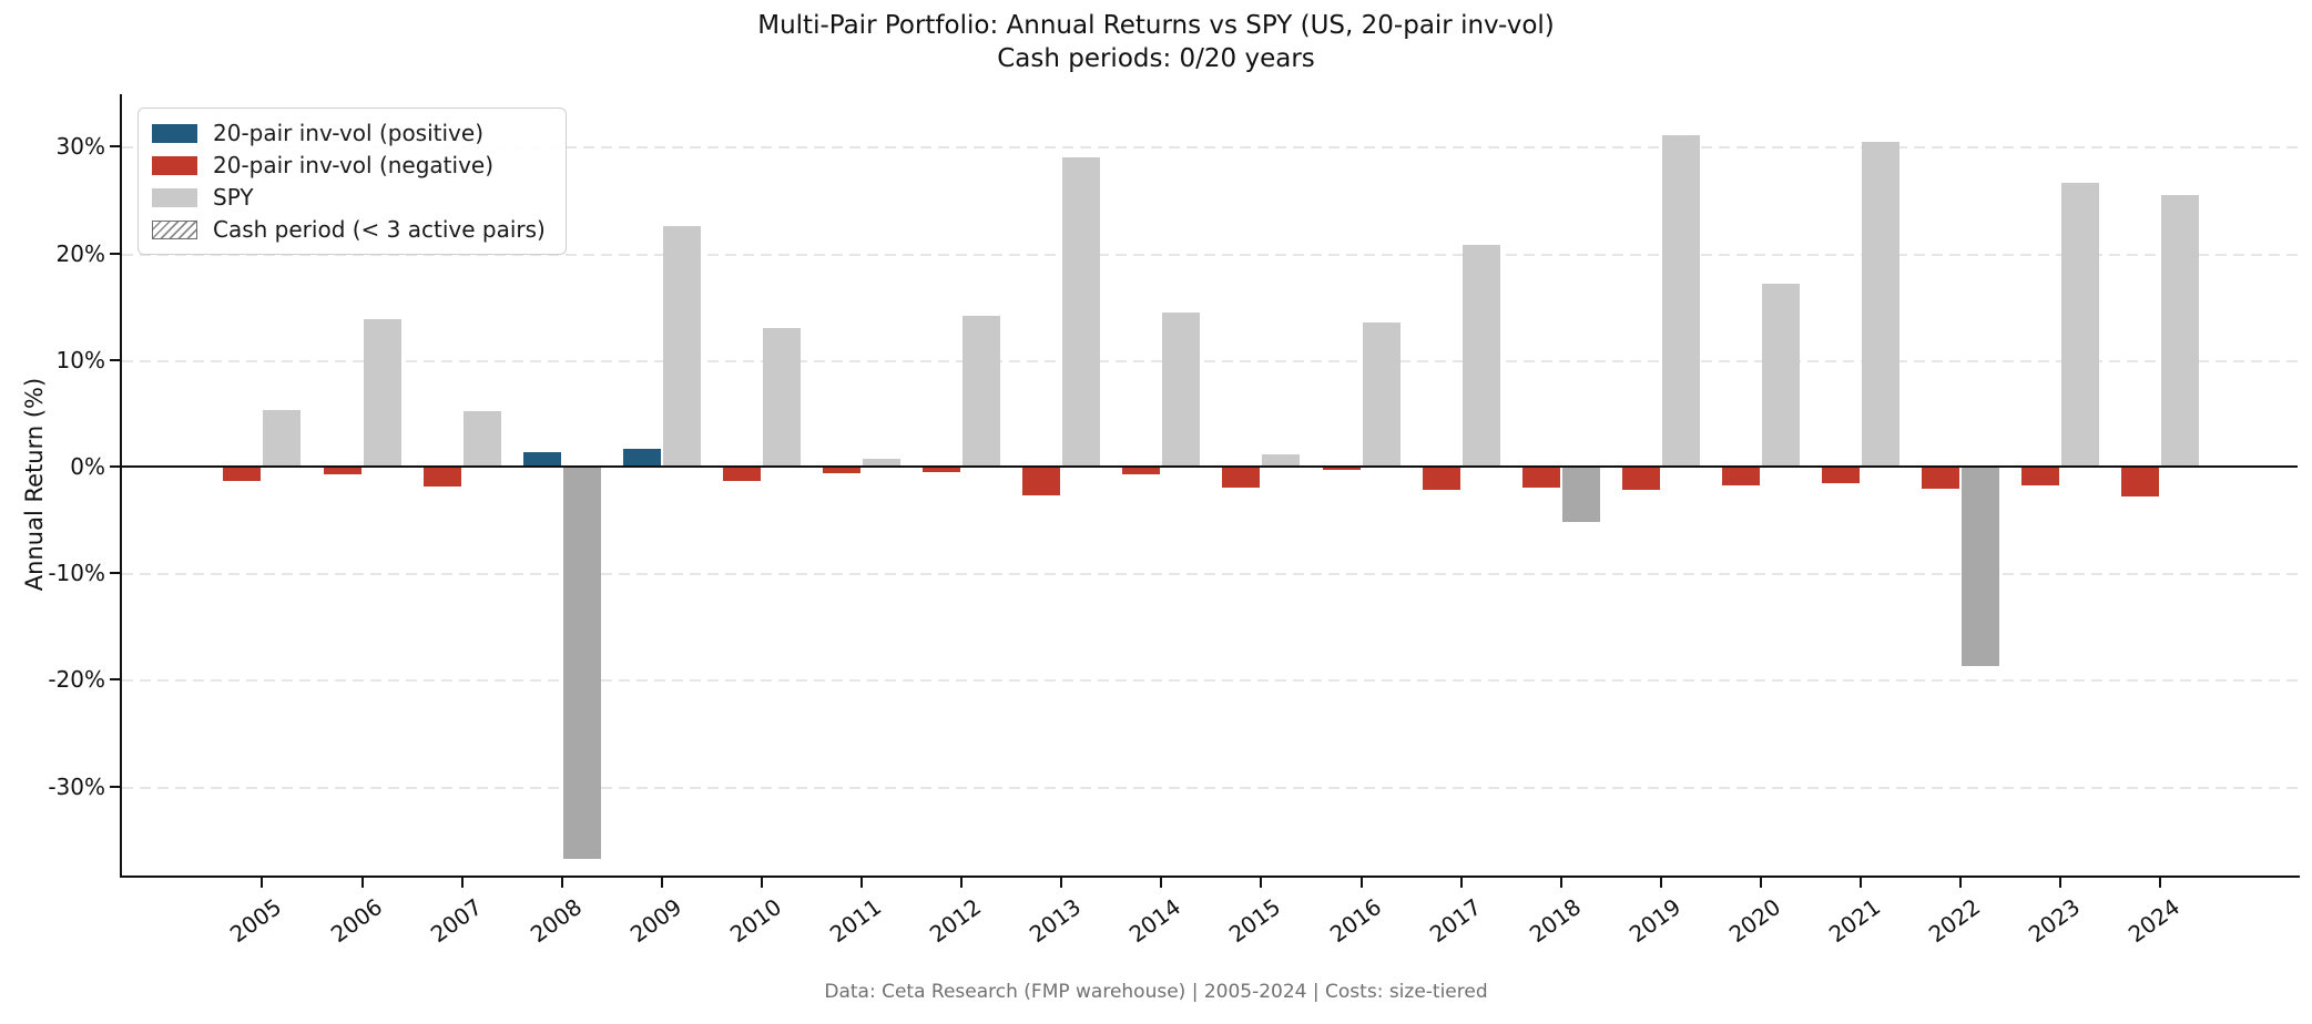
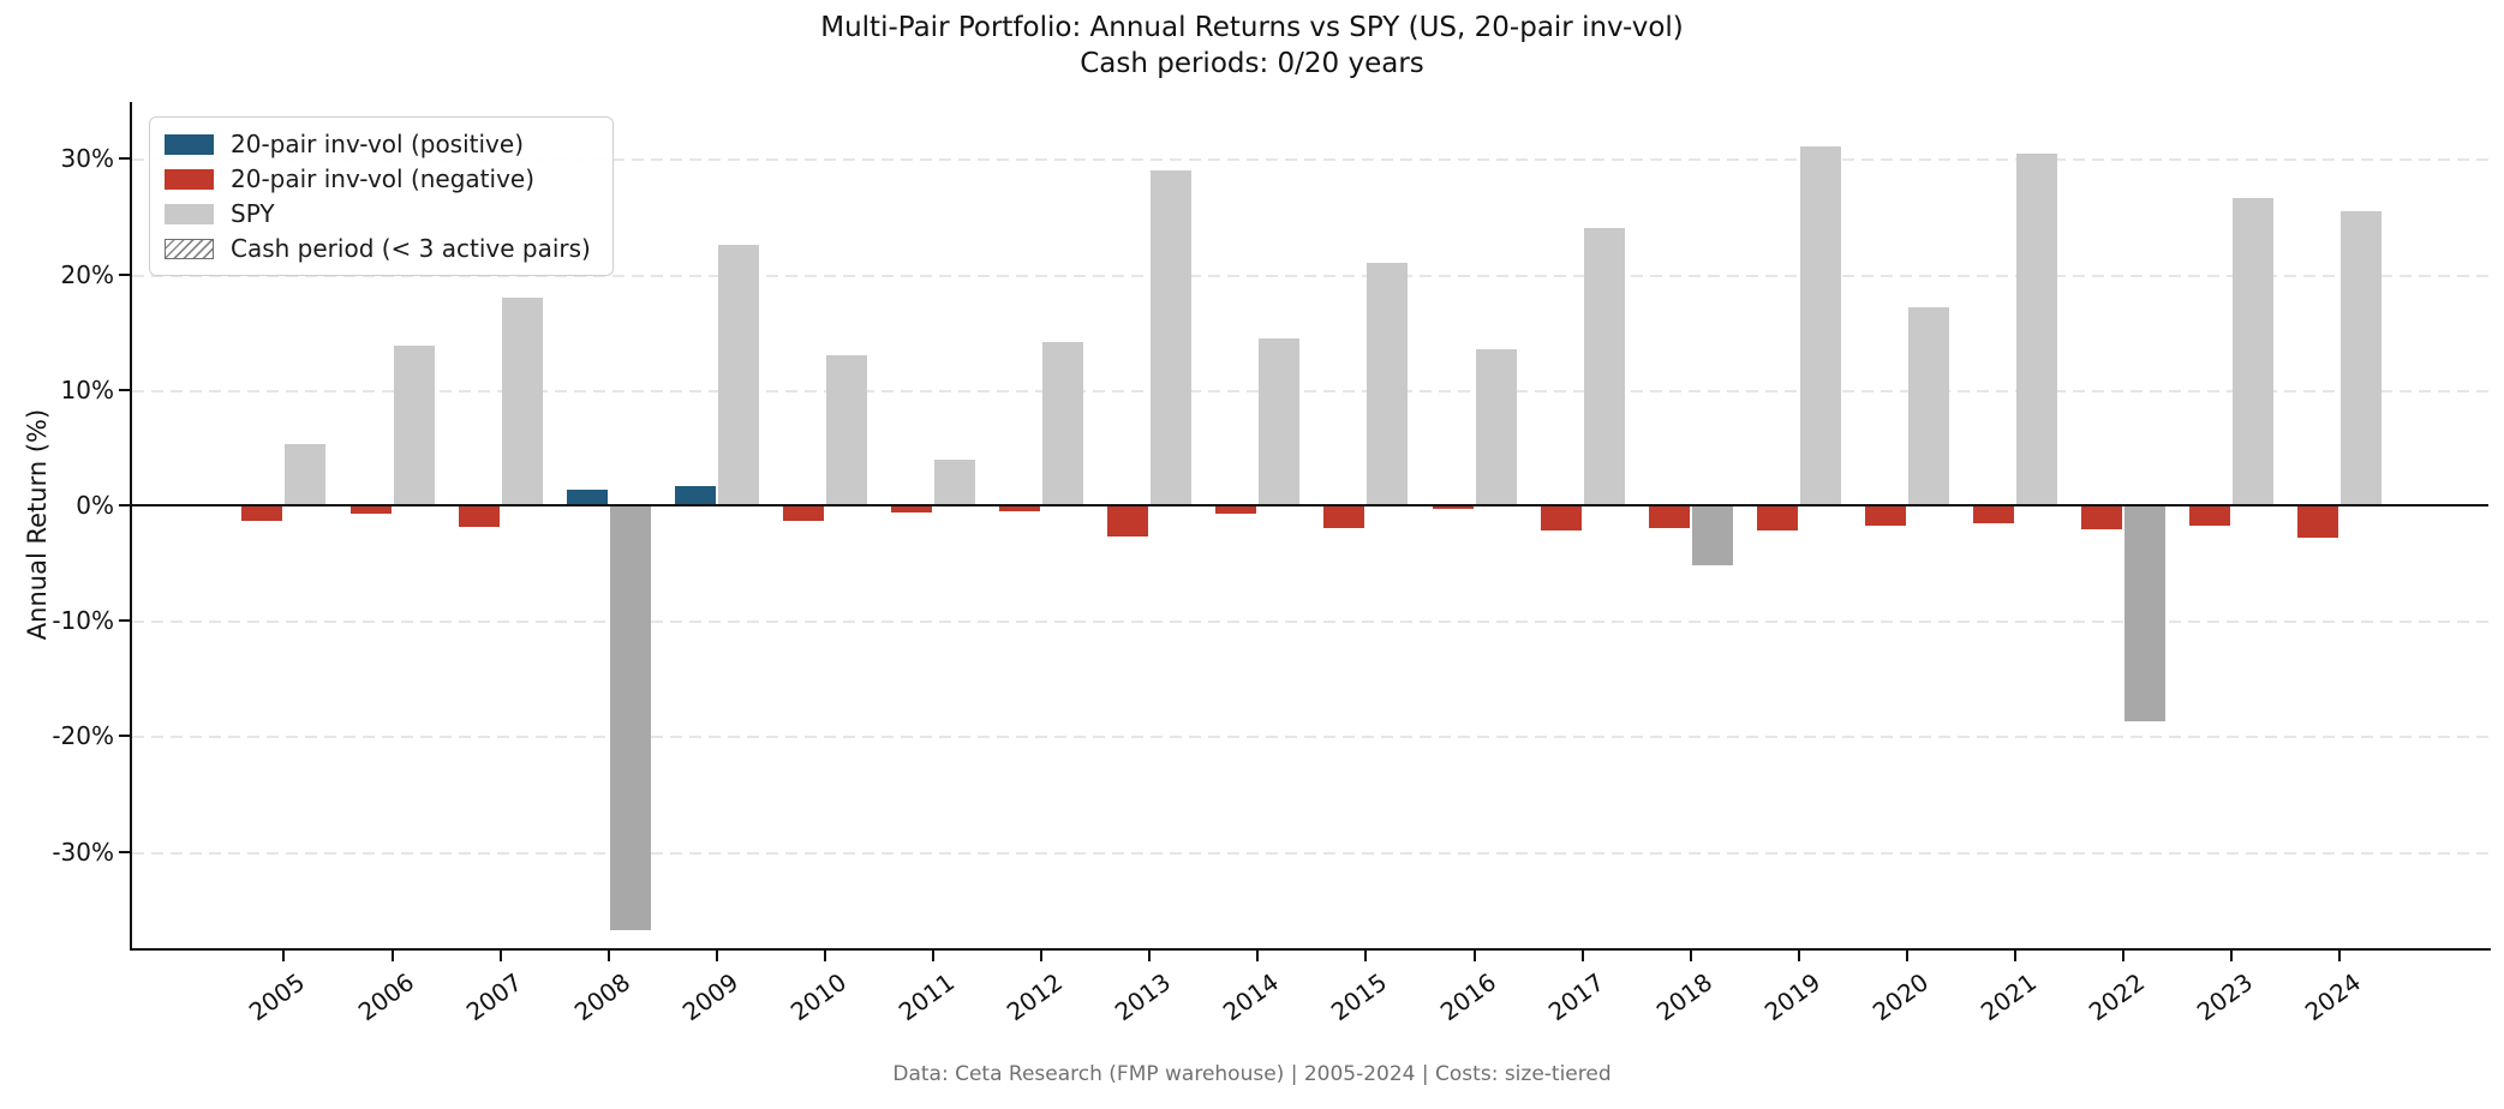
SPY/2007: 5% -> 18%
SPY/2011: 1% -> 4%
SPY/2015: 1% -> 21%
SPY/2017: 21% -> 24%
